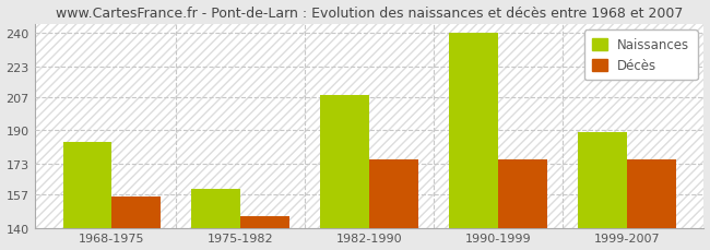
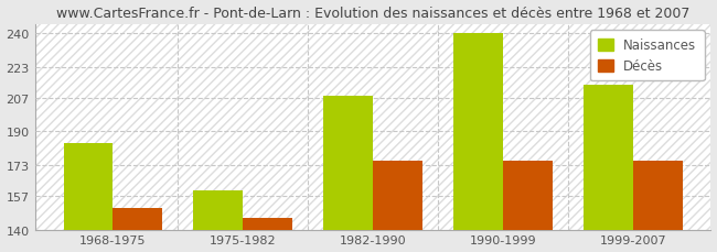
Décès/1968-1975: 156 -> 151
Naissances/1999-2007: 189 -> 214
